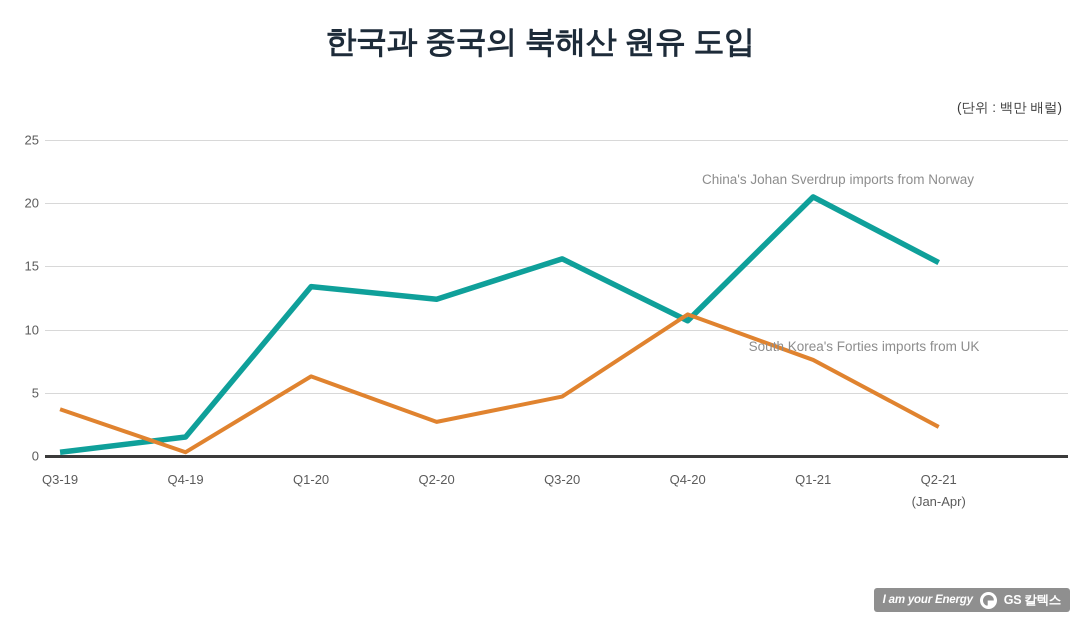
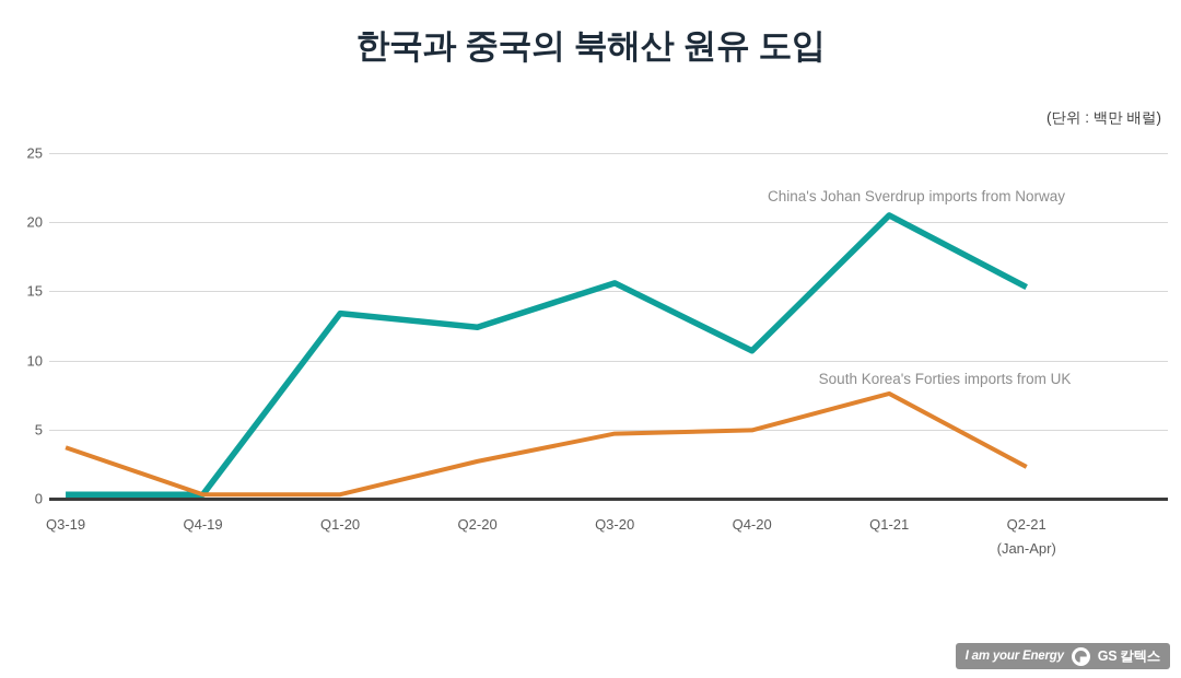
China's Johan Sverdrup imports from Norway/Q4-19: 1.5 -> 0.3
South Korea's Forties imports from UK/Q1-20: 6.3 -> 0.3
South Korea's Forties imports from UK/Q4-20: 11.2 -> 5.0
